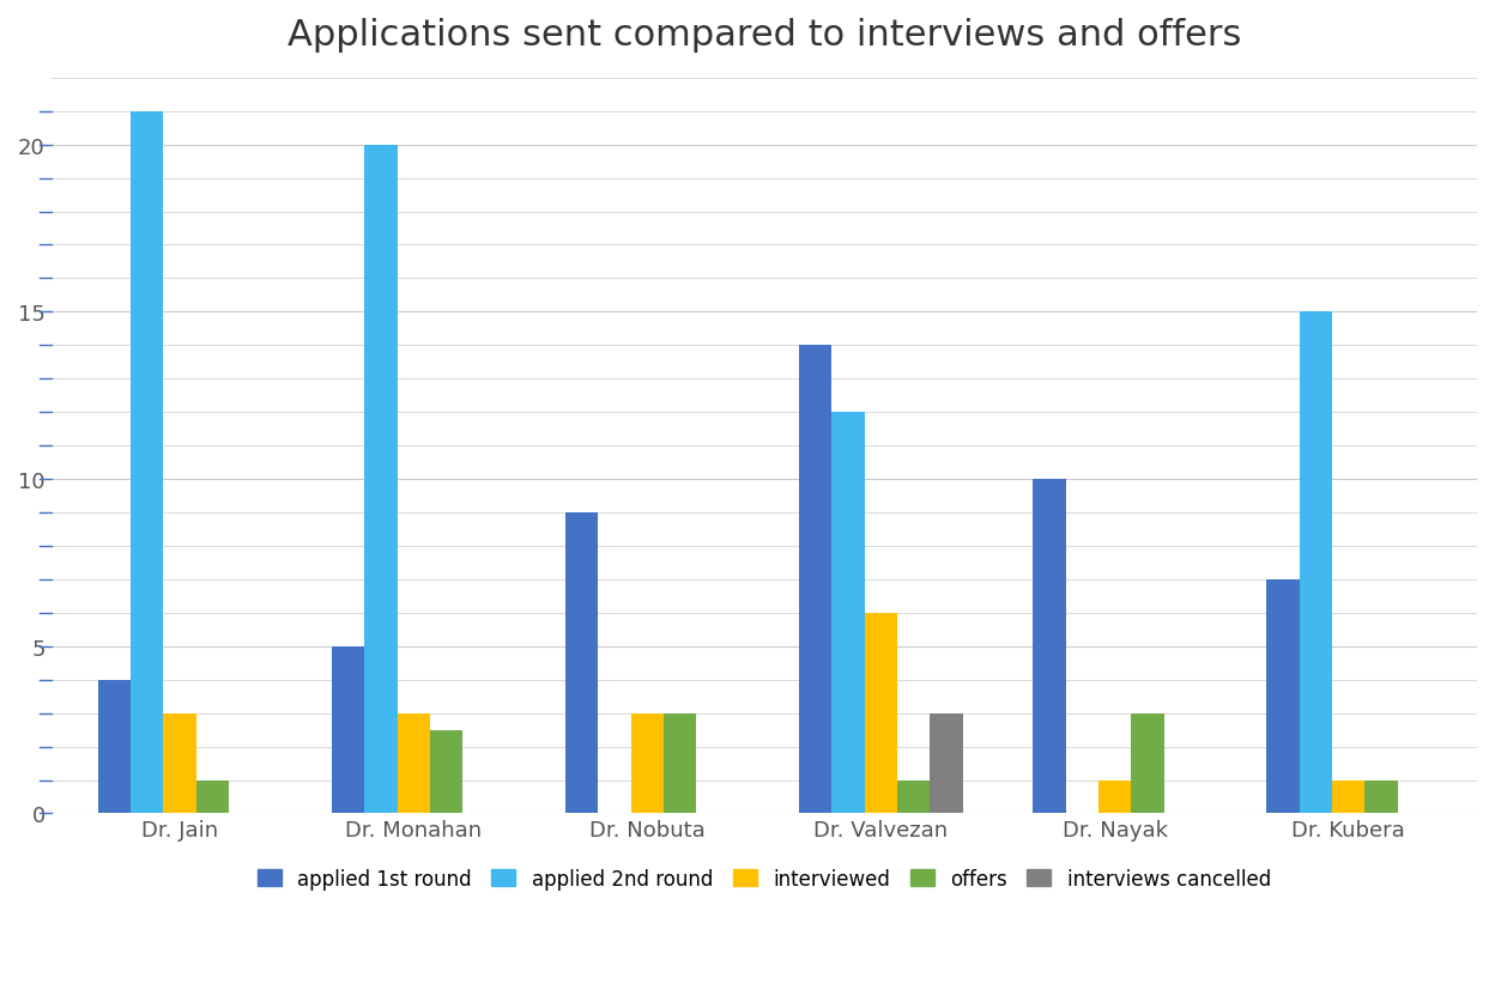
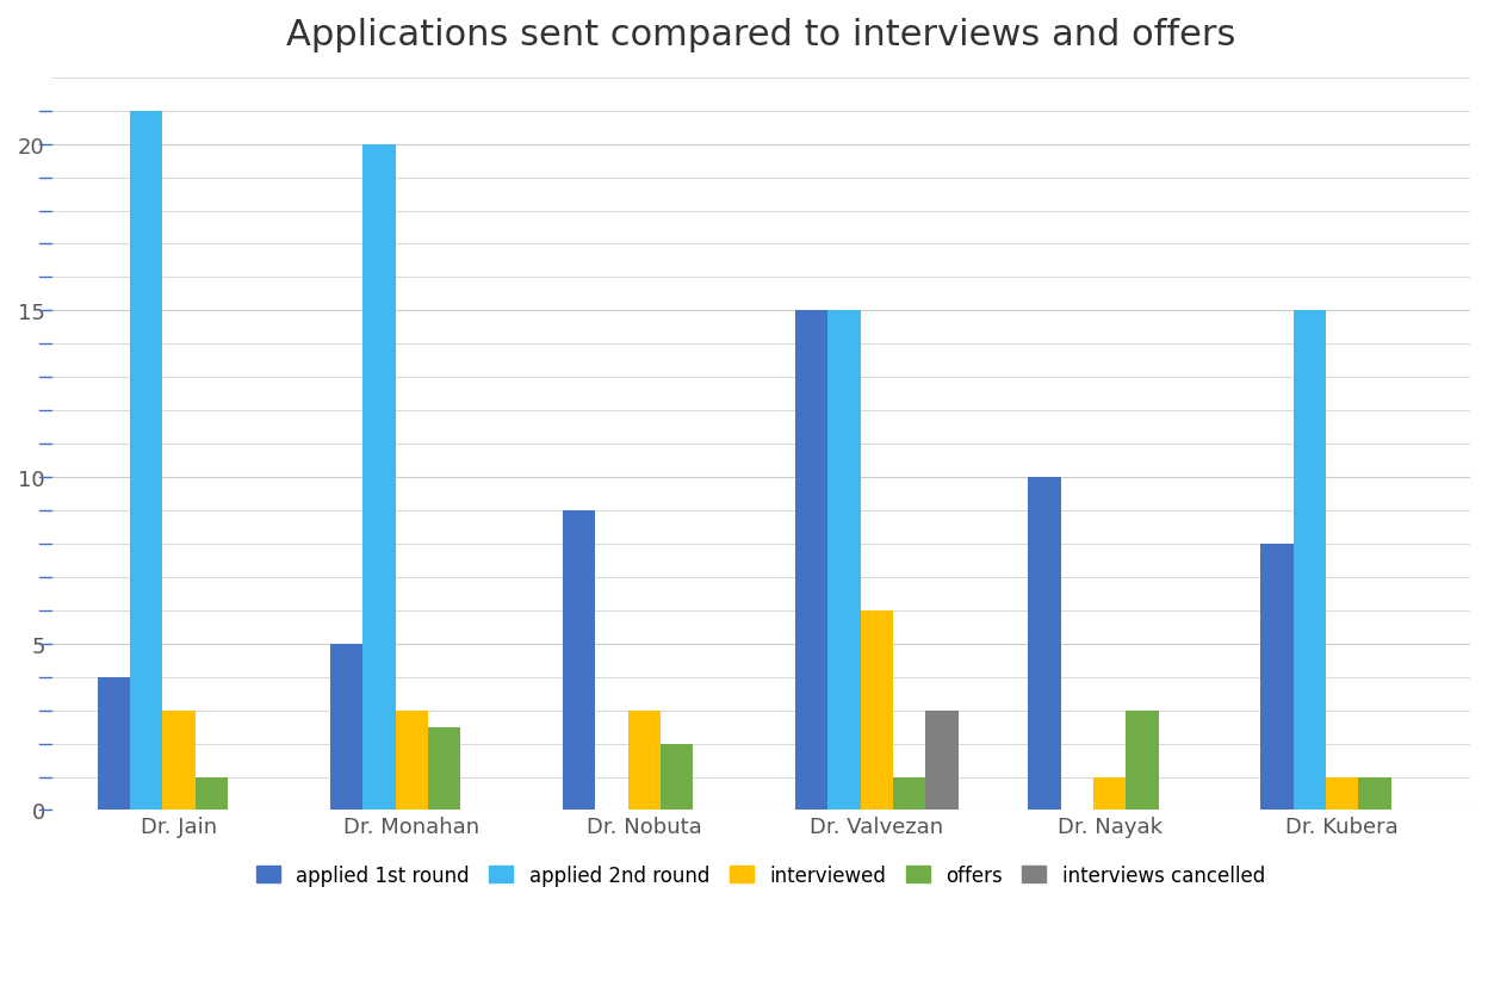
offers/Dr. Nobuta: 3.0 -> 2.0
applied 1st round/Dr. Valvezan: 14 -> 15
applied 2nd round/Dr. Valvezan: 12 -> 15
applied 1st round/Dr. Kubera: 7 -> 8
